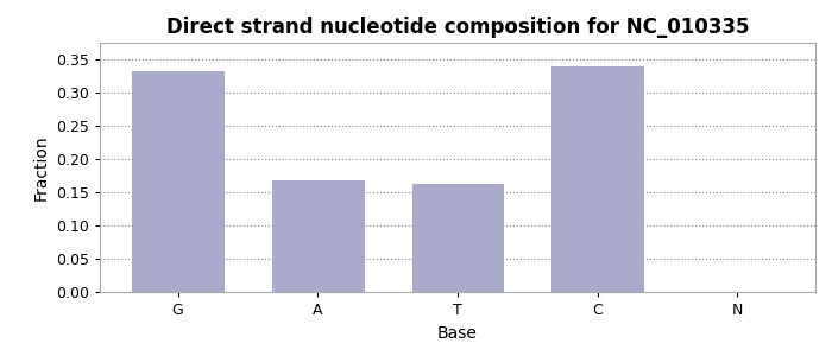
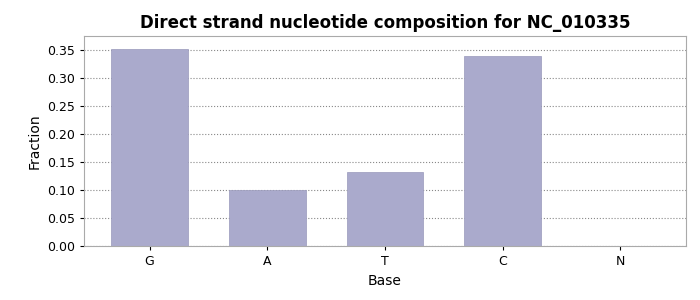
G: 0.333 -> 0.352
A: 0.167 -> 0.100
T: 0.163 -> 0.132
